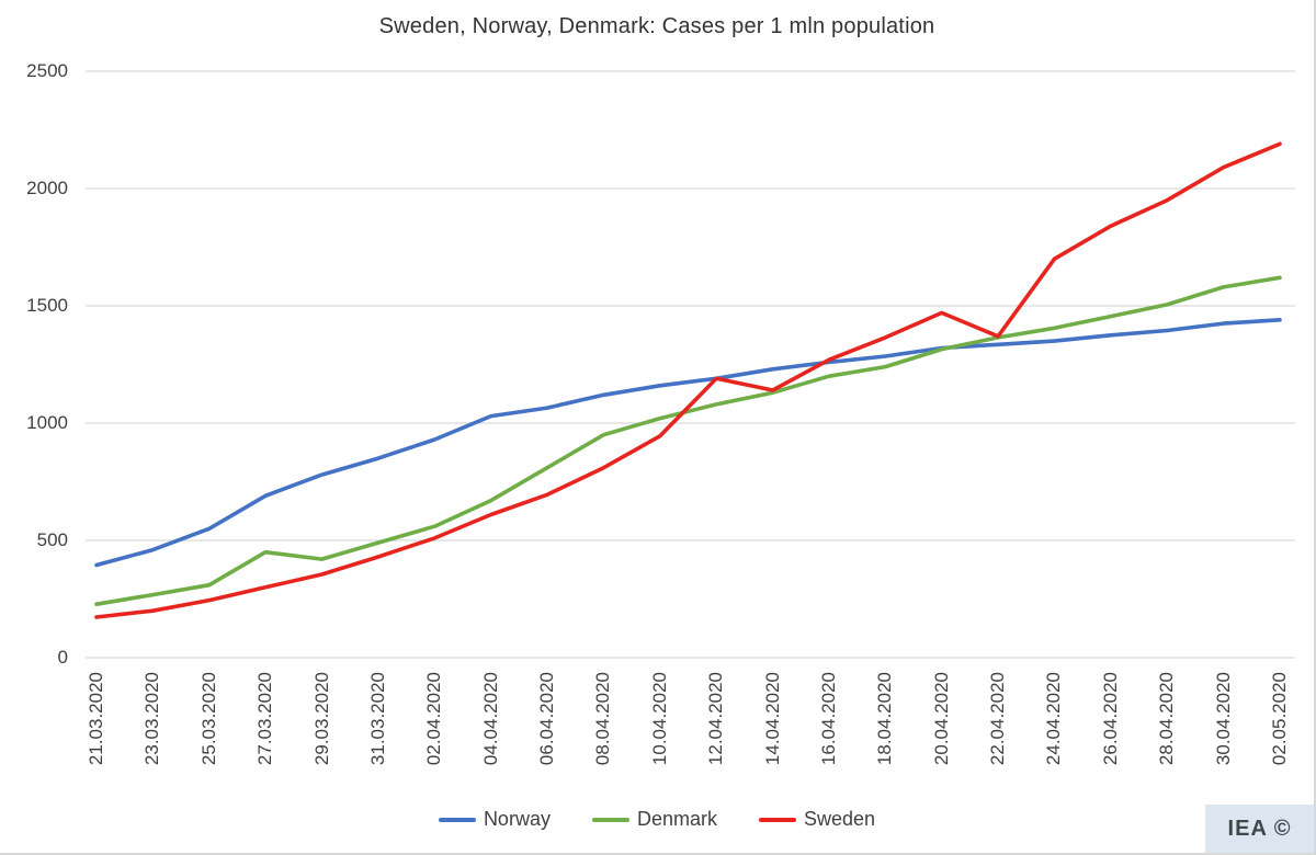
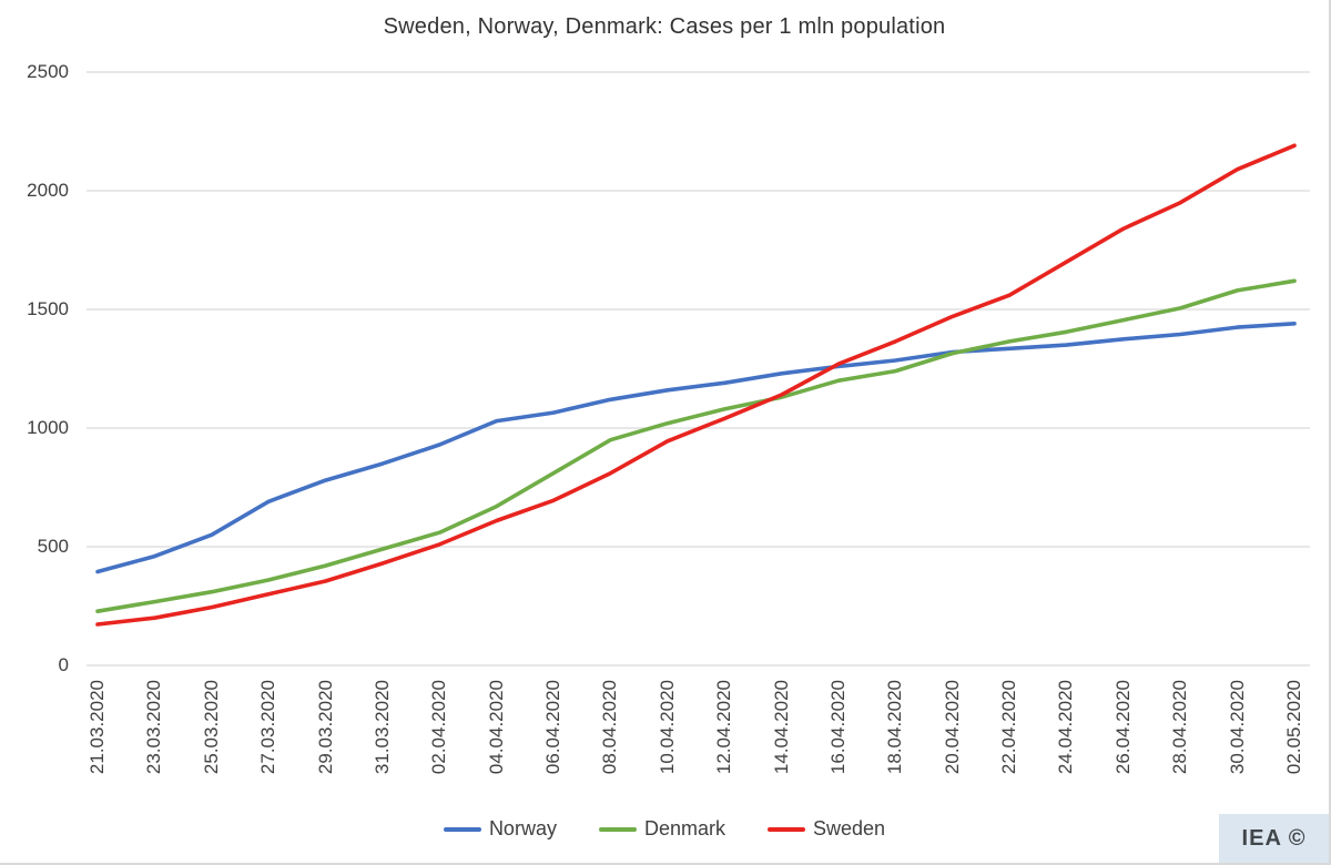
Denmark/27.03.2020: 450 -> 360
Sweden/12.04.2020: 1190 -> 1040
Sweden/22.04.2020: 1370 -> 1560
